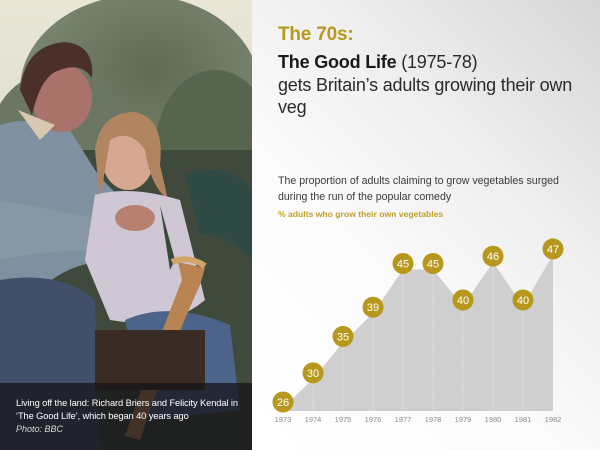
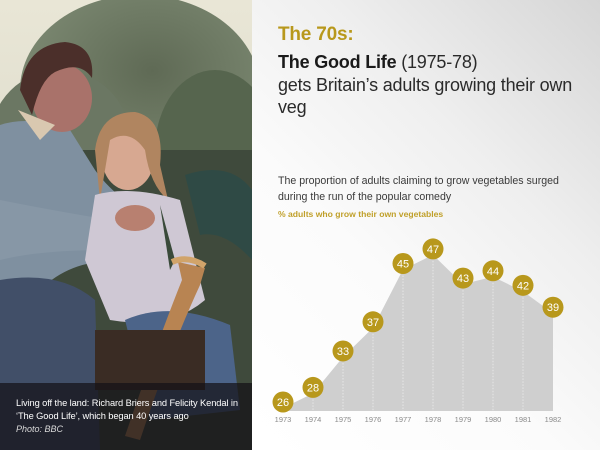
1974: 30 -> 28
1975: 35 -> 33
1976: 39 -> 37
1978: 45 -> 47
1979: 40 -> 43
1980: 46 -> 44
1981: 40 -> 42
1982: 47 -> 39
